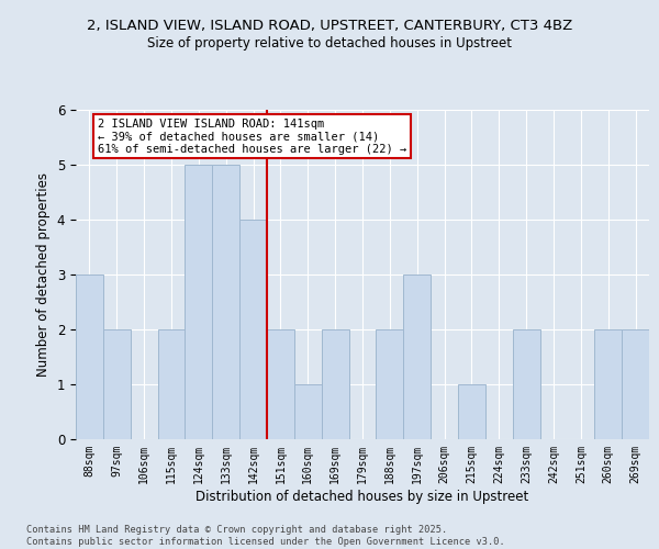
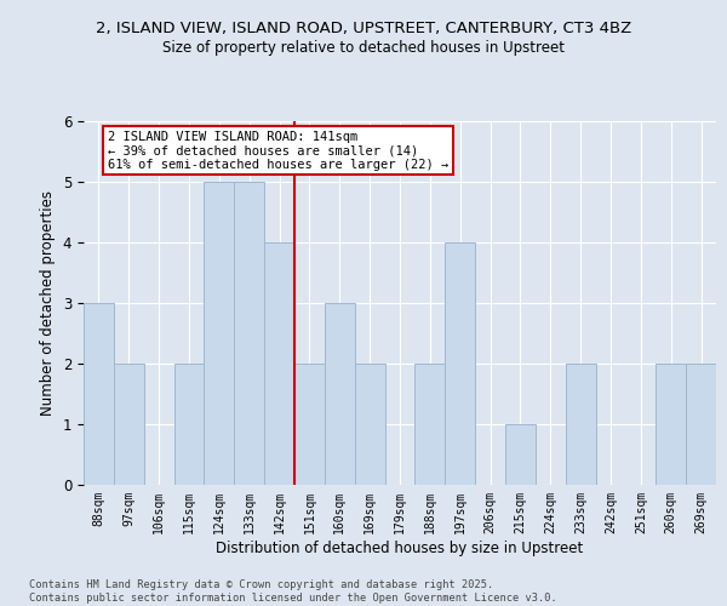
160sqm: 1 -> 3
197sqm: 3 -> 4
